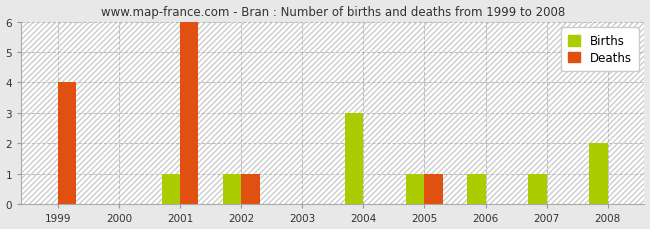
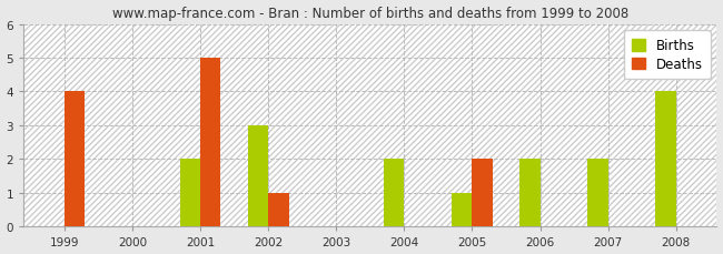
Births/2001: 1 -> 2
Deaths/2001: 6 -> 5
Births/2002: 1 -> 3
Births/2004: 3 -> 2
Deaths/2005: 1 -> 2
Births/2006: 1 -> 2
Births/2007: 1 -> 2
Births/2008: 2 -> 4
